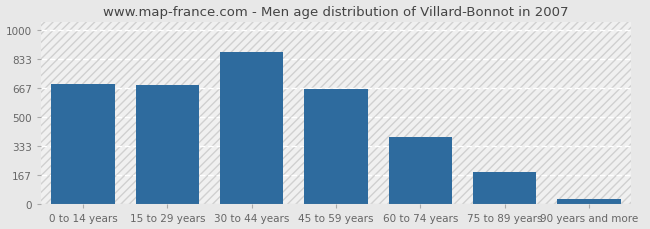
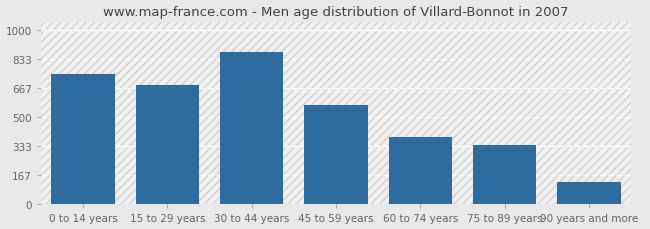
0 to 14 years: 690 -> 750
45 to 59 years: 660 -> 570
75 to 89 years: 180 -> 340
90 years and more: 30 -> 130
